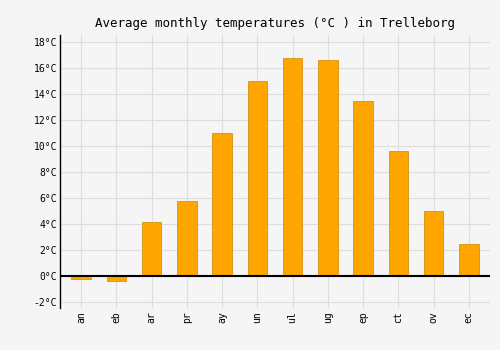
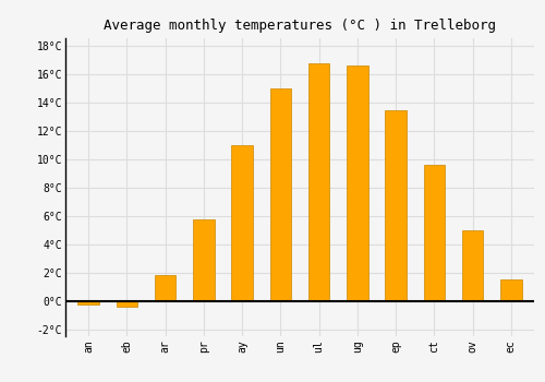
ar: 4.1°C -> 1.8°C
ec: 2.4°C -> 1.5°C
